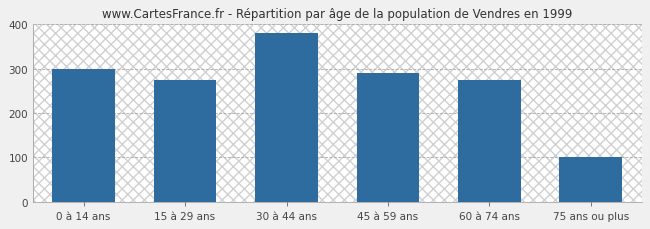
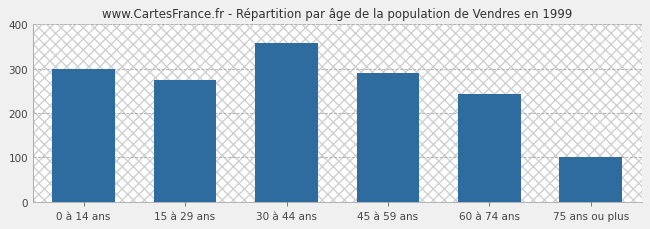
30 à 44 ans: 380 -> 357
60 à 74 ans: 275 -> 243
